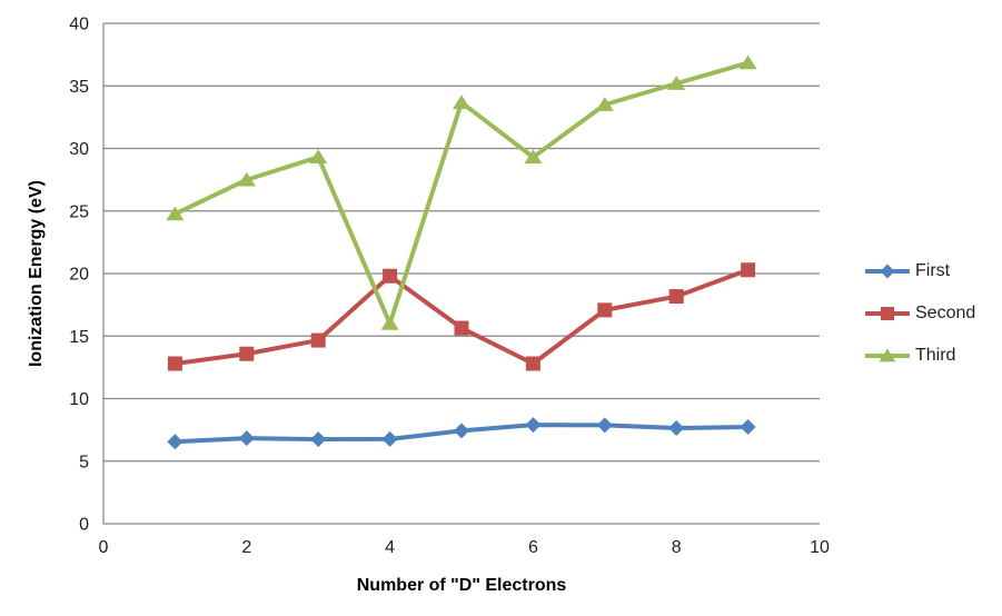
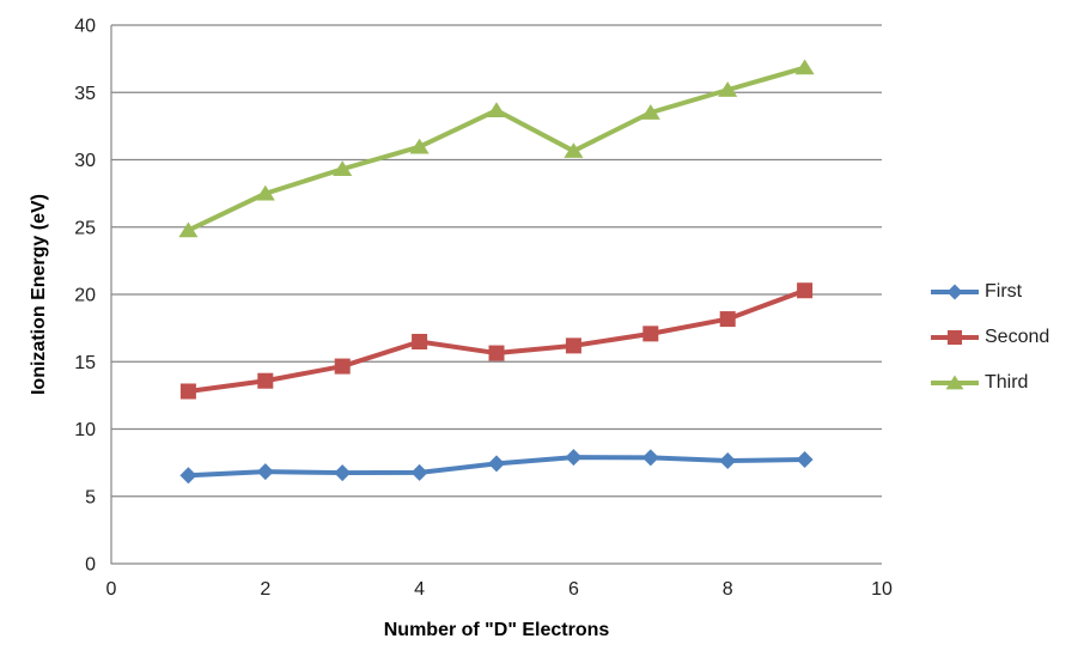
Second/4: 19.8 -> 16.5
Third/4: 16.0 -> 31.0
Second/6: 12.8 -> 16.2
Third/6: 29.3 -> 30.6
